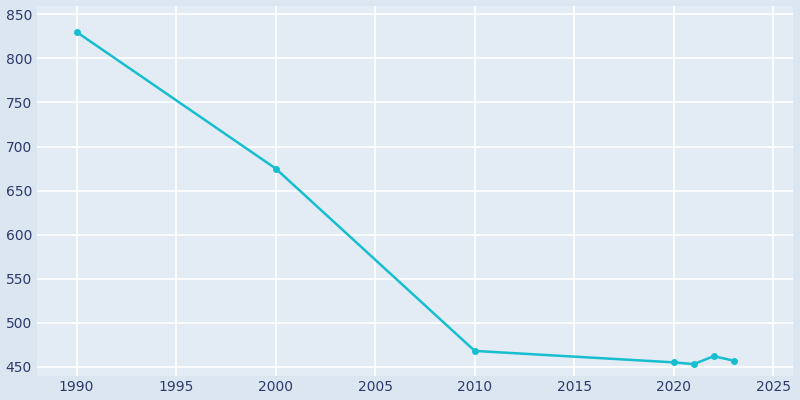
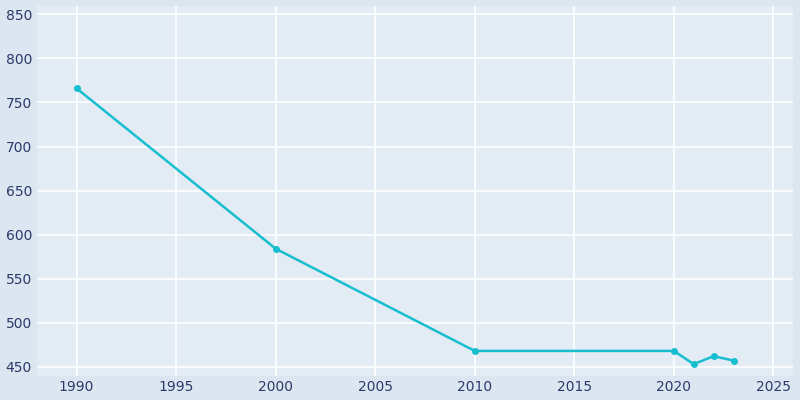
1990: 830 -> 766
2000: 675 -> 584
2020: 455 -> 468
